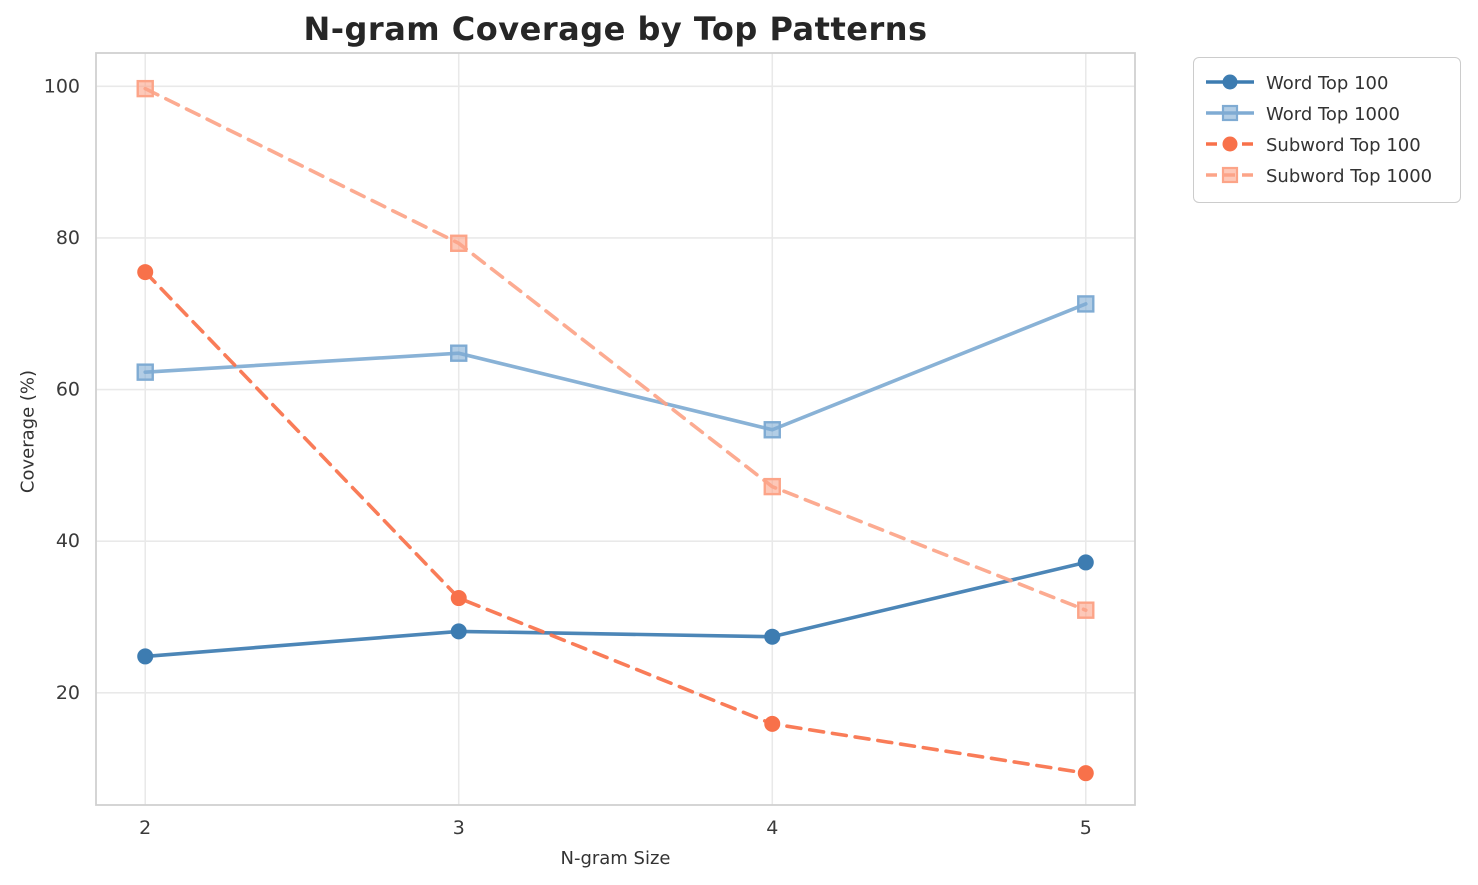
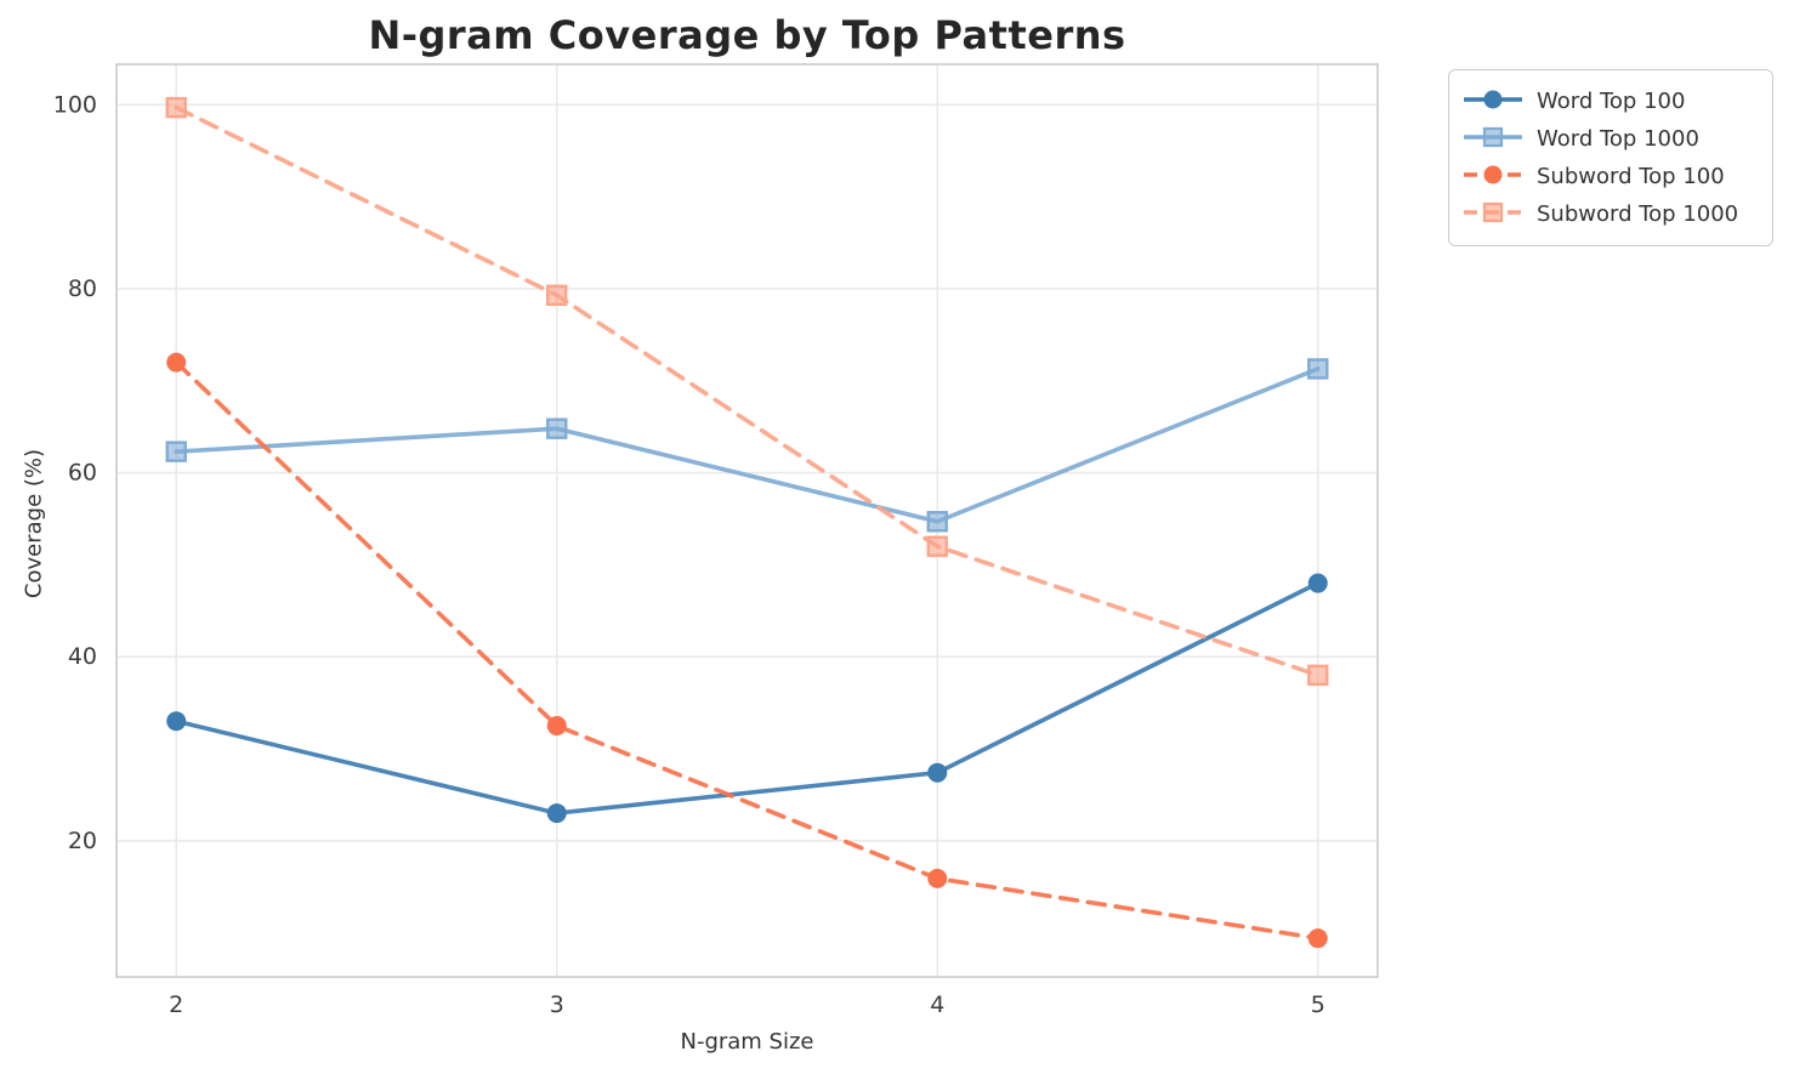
Word Top 100/2: 25 -> 33
Subword Top 100/2: 76 -> 72
Word Top 100/3: 28 -> 23
Subword Top 1000/4: 47 -> 52
Word Top 100/5: 37 -> 48
Subword Top 1000/5: 31 -> 38
